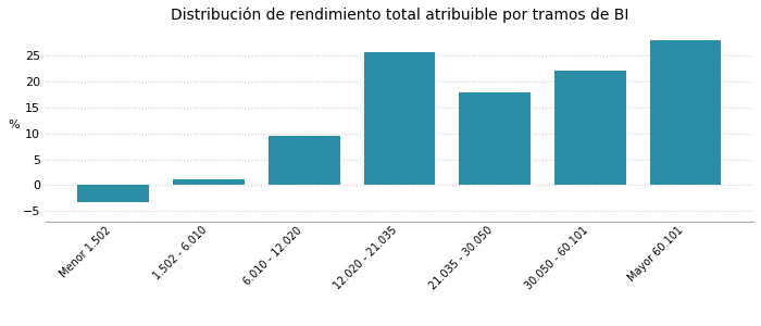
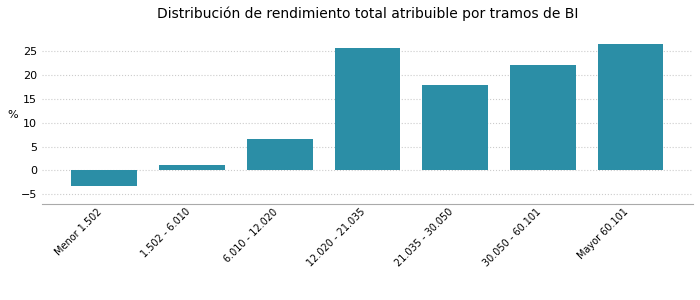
6.010 - 12.020: 9.5 -> 6.5
Mayor 60.101: 27.8 -> 26.5
